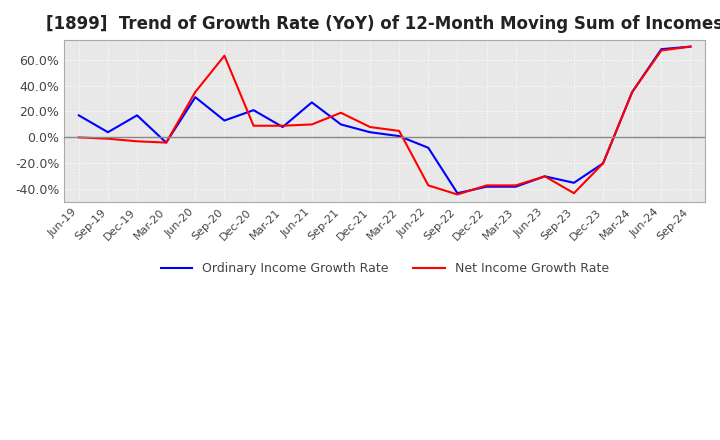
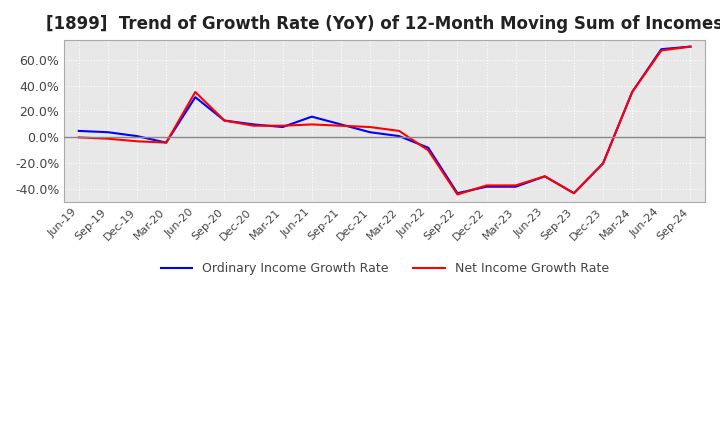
Ordinary Income Growth Rate/Jun-19: 17% -> 5%
Ordinary Income Growth Rate/Dec-19: 17% -> 1%
Net Income Growth Rate/Sep-20: 63% -> 13%
Ordinary Income Growth Rate/Dec-20: 21% -> 10%
Ordinary Income Growth Rate/Jun-21: 27% -> 16%
Net Income Growth Rate/Sep-21: 19% -> 9%
Net Income Growth Rate/Jun-22: -37% -> -10%
Ordinary Income Growth Rate/Sep-23: -35% -> -43%
